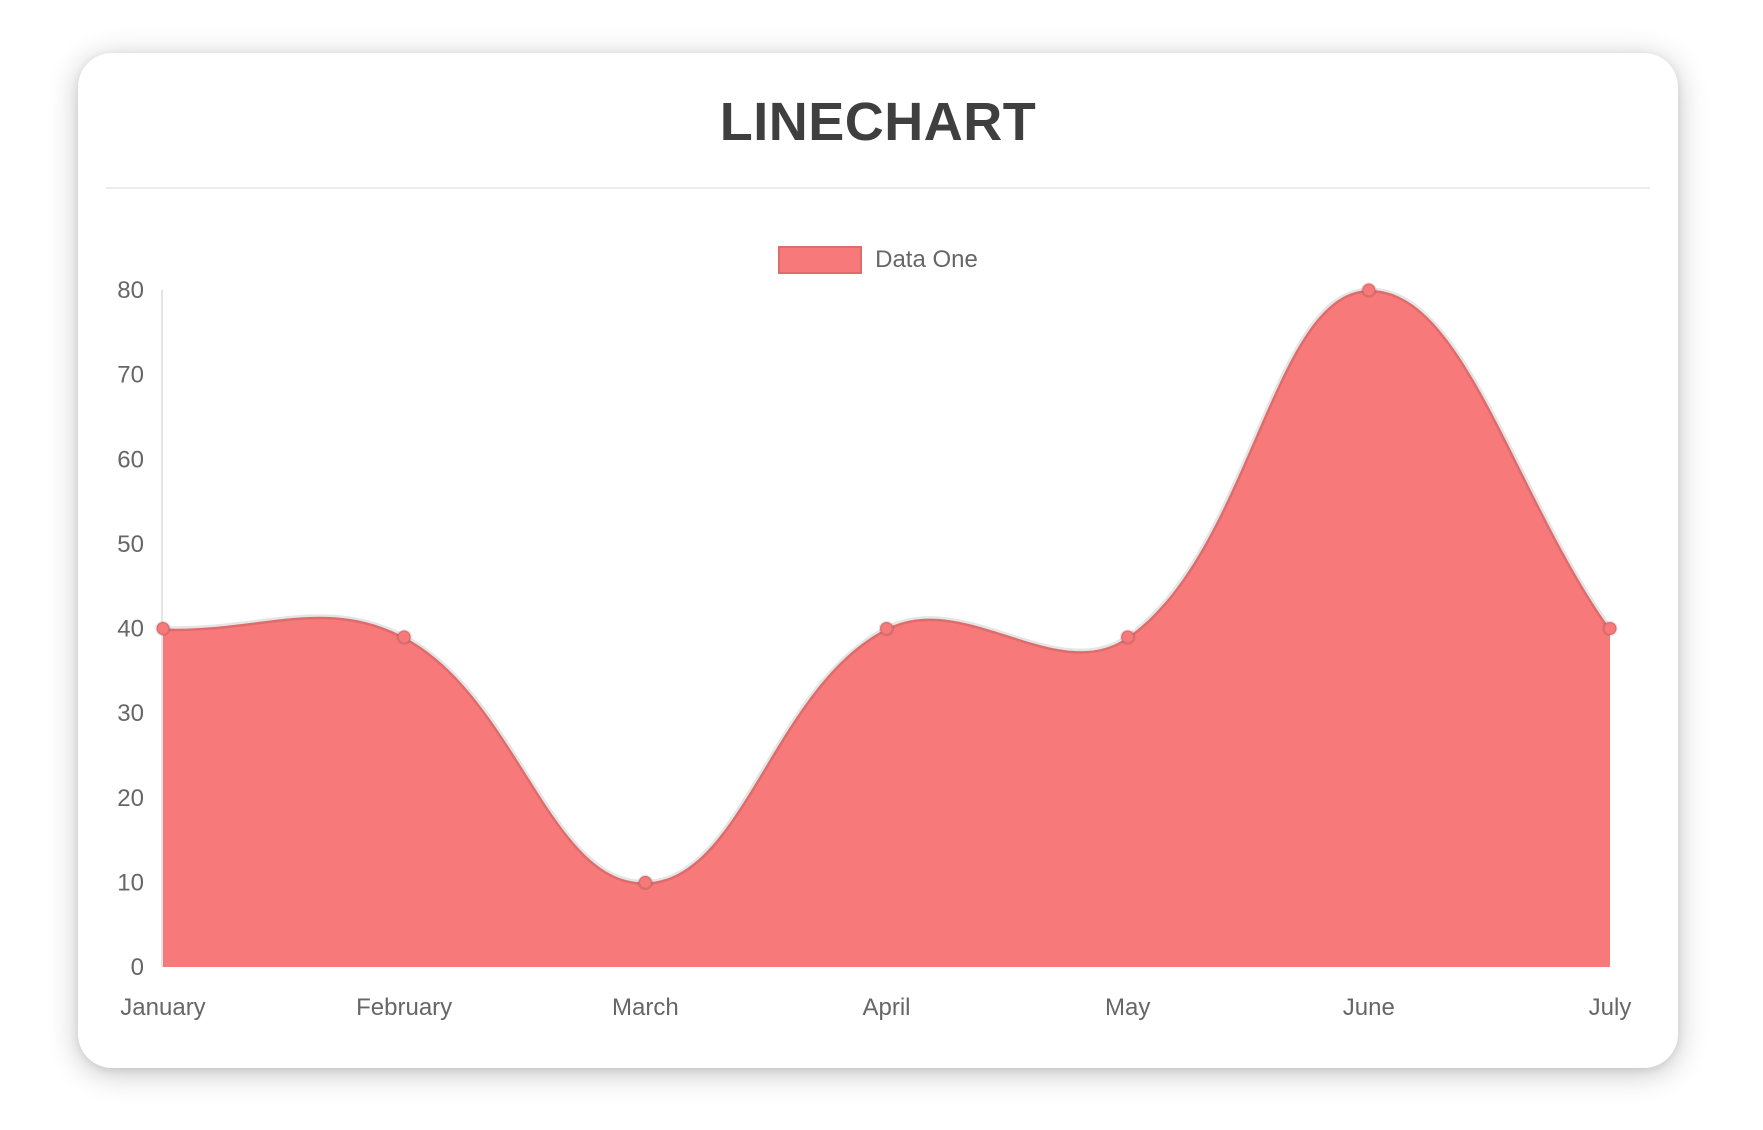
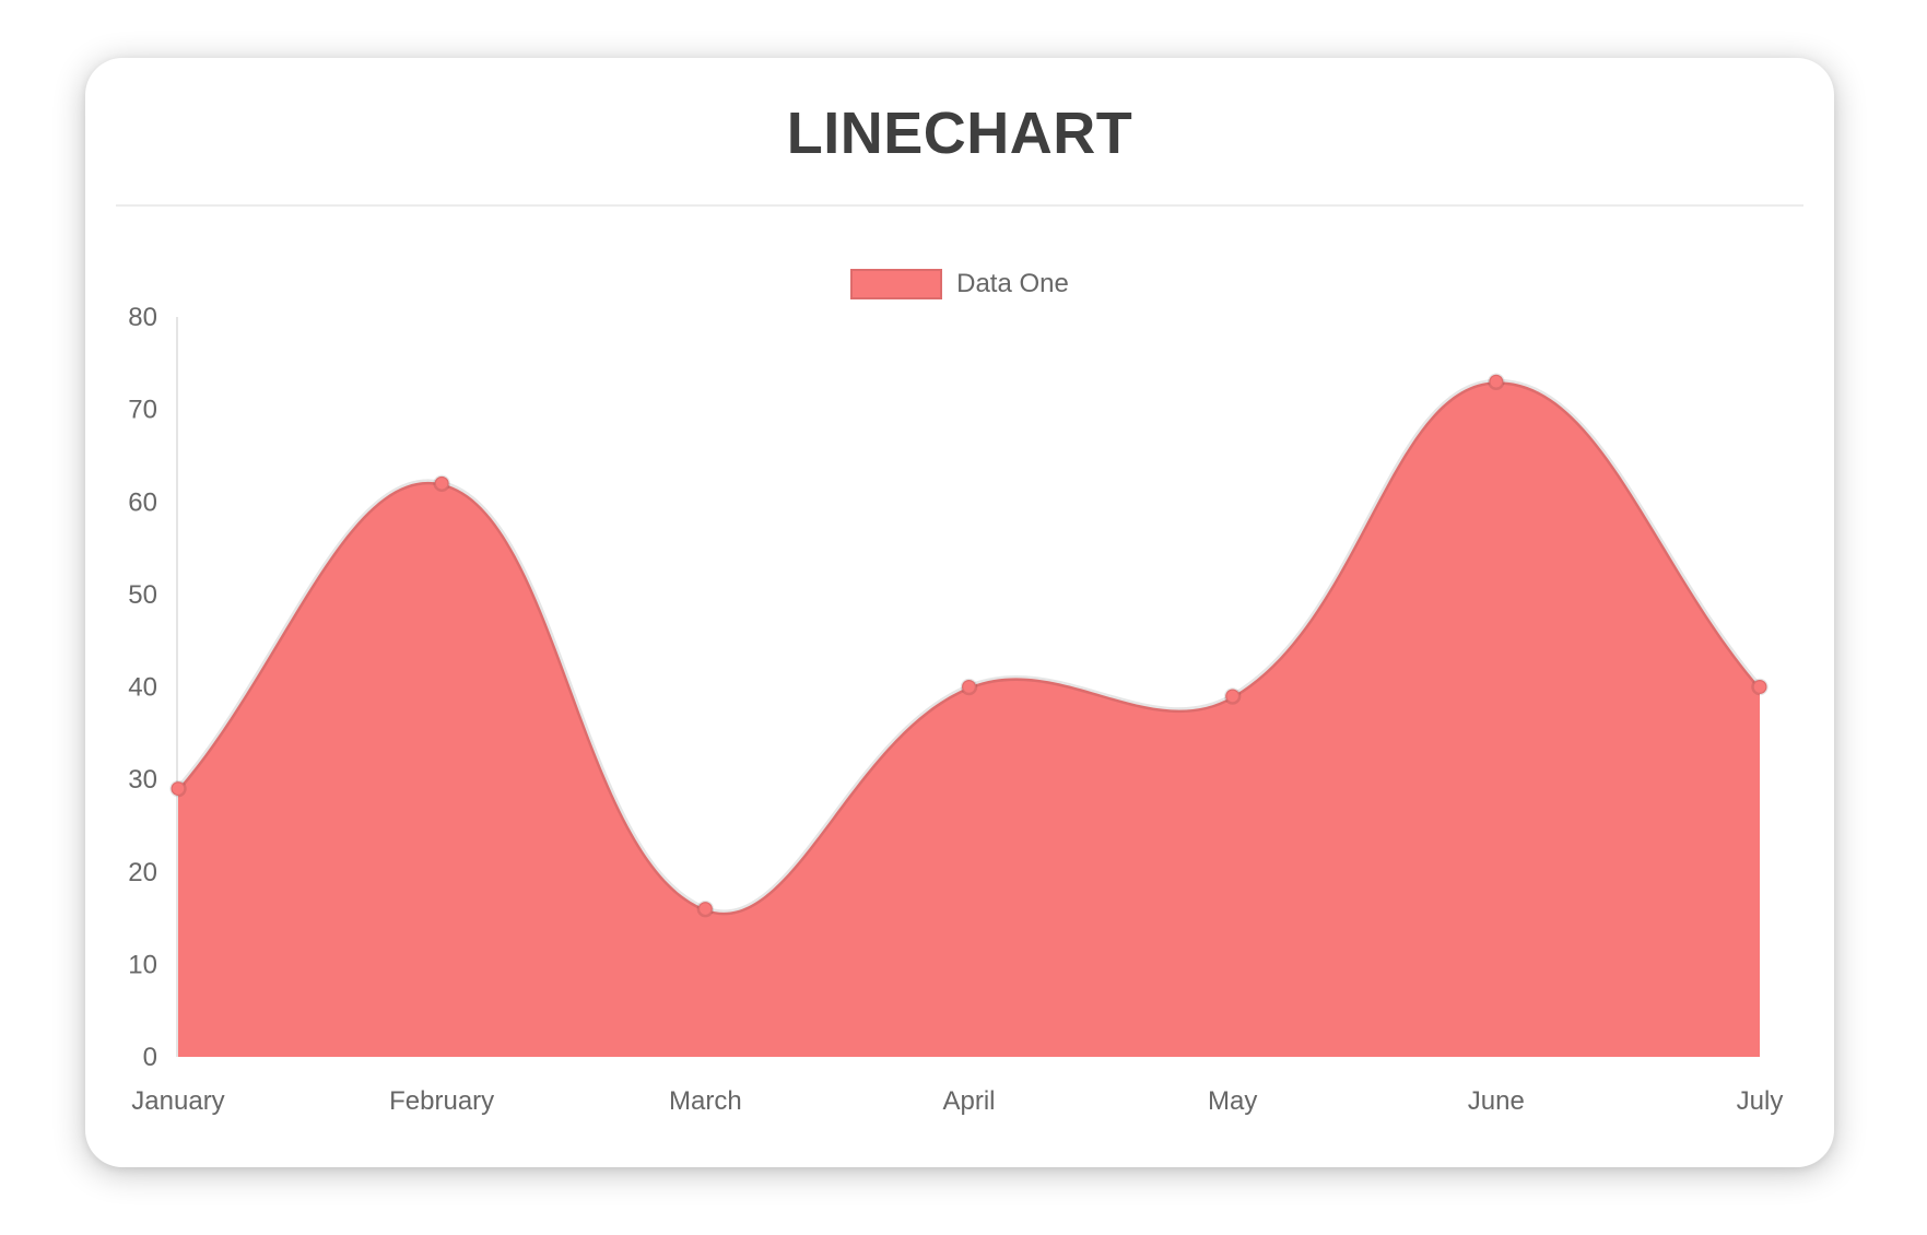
January: 40 -> 29
February: 39 -> 62
March: 10 -> 16
June: 80 -> 73
